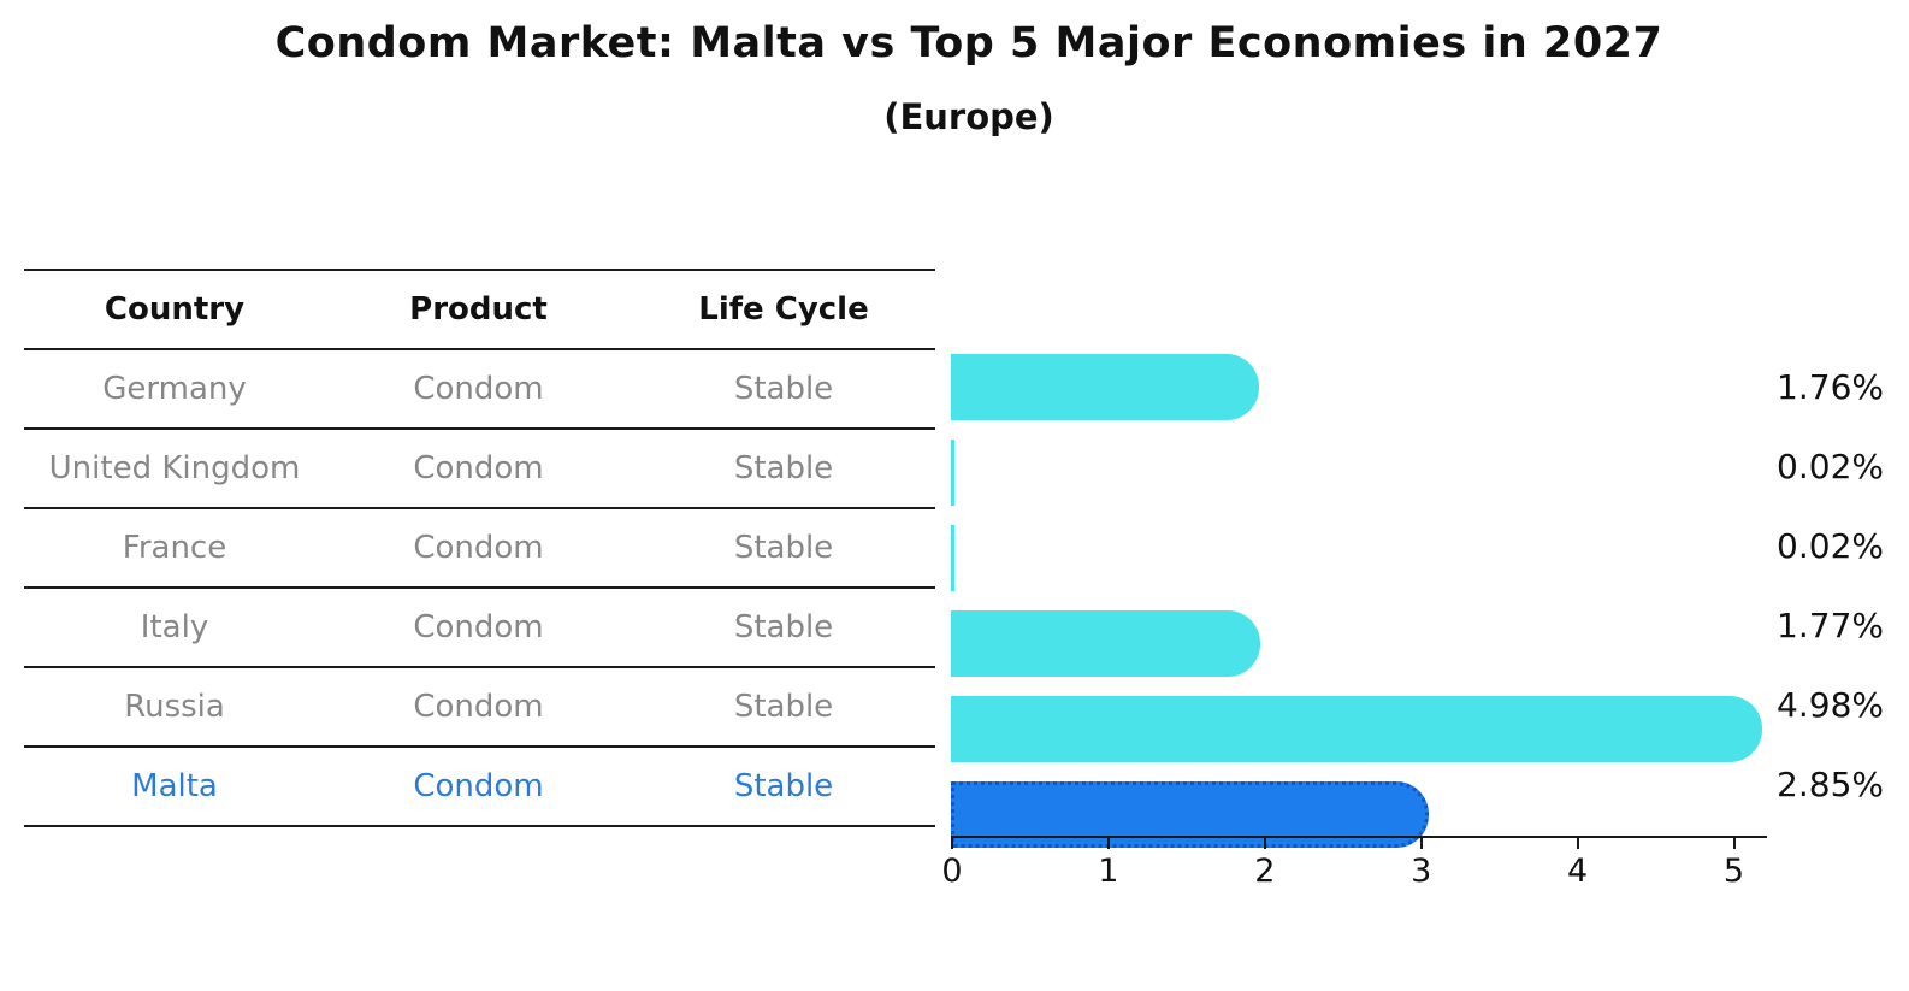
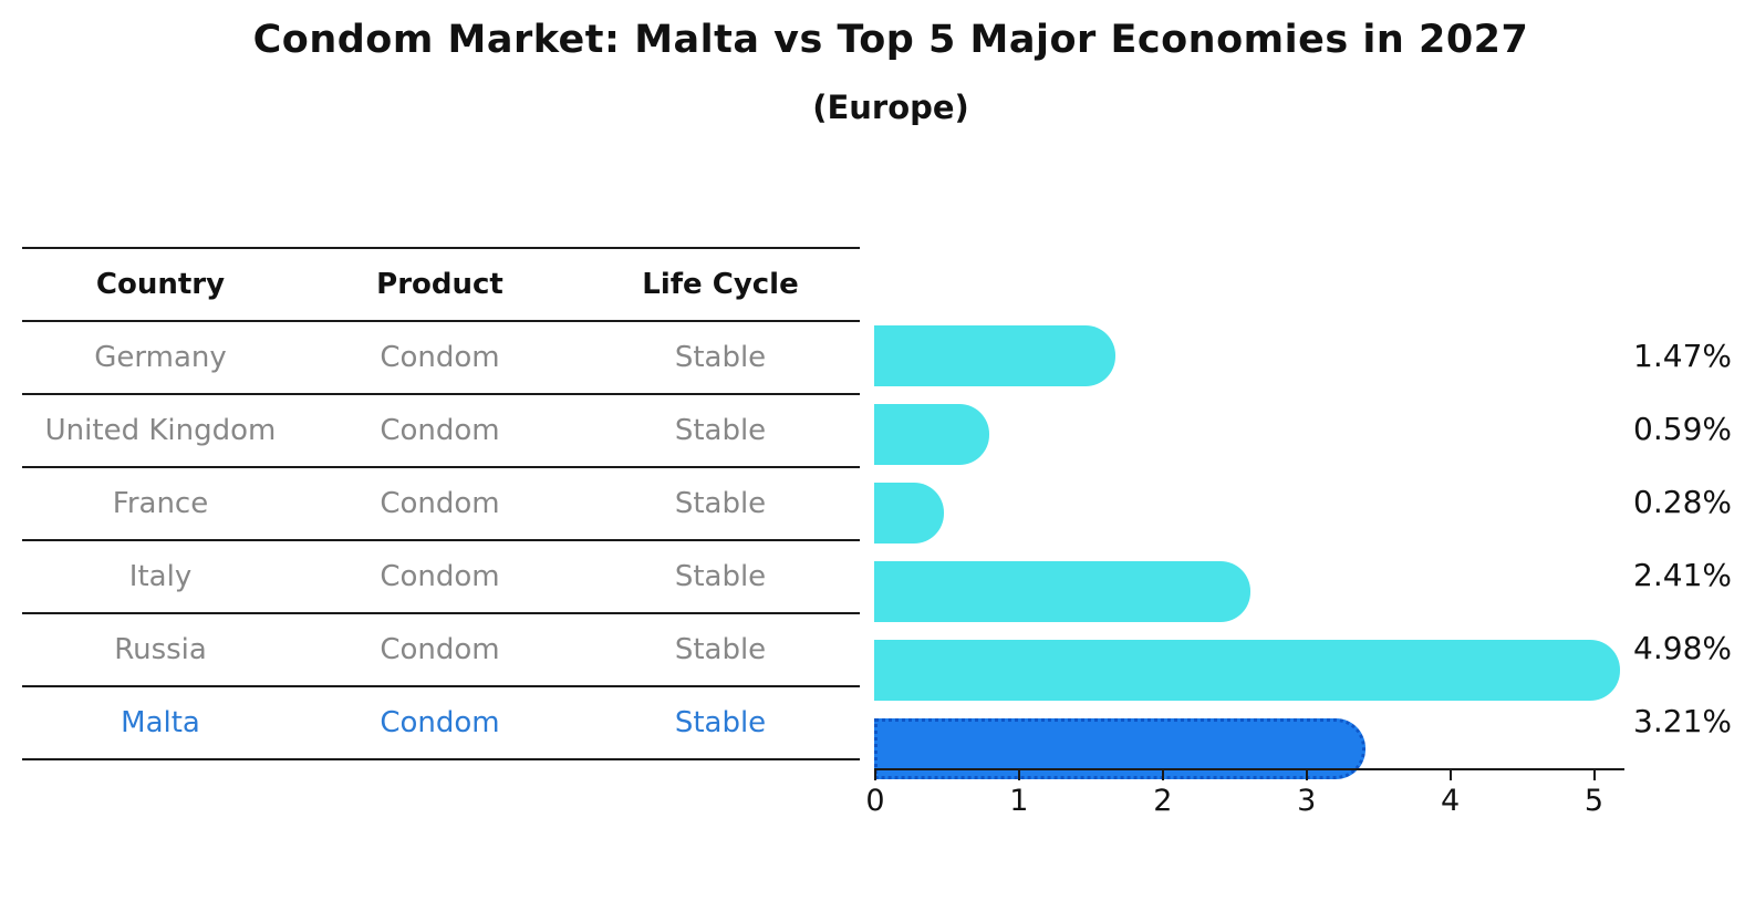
Germany: 1.76% -> 1.47%
United Kingdom: 0.02% -> 0.59%
France: 0.02% -> 0.28%
Italy: 1.77% -> 2.41%
Malta: 2.85% -> 3.21%
